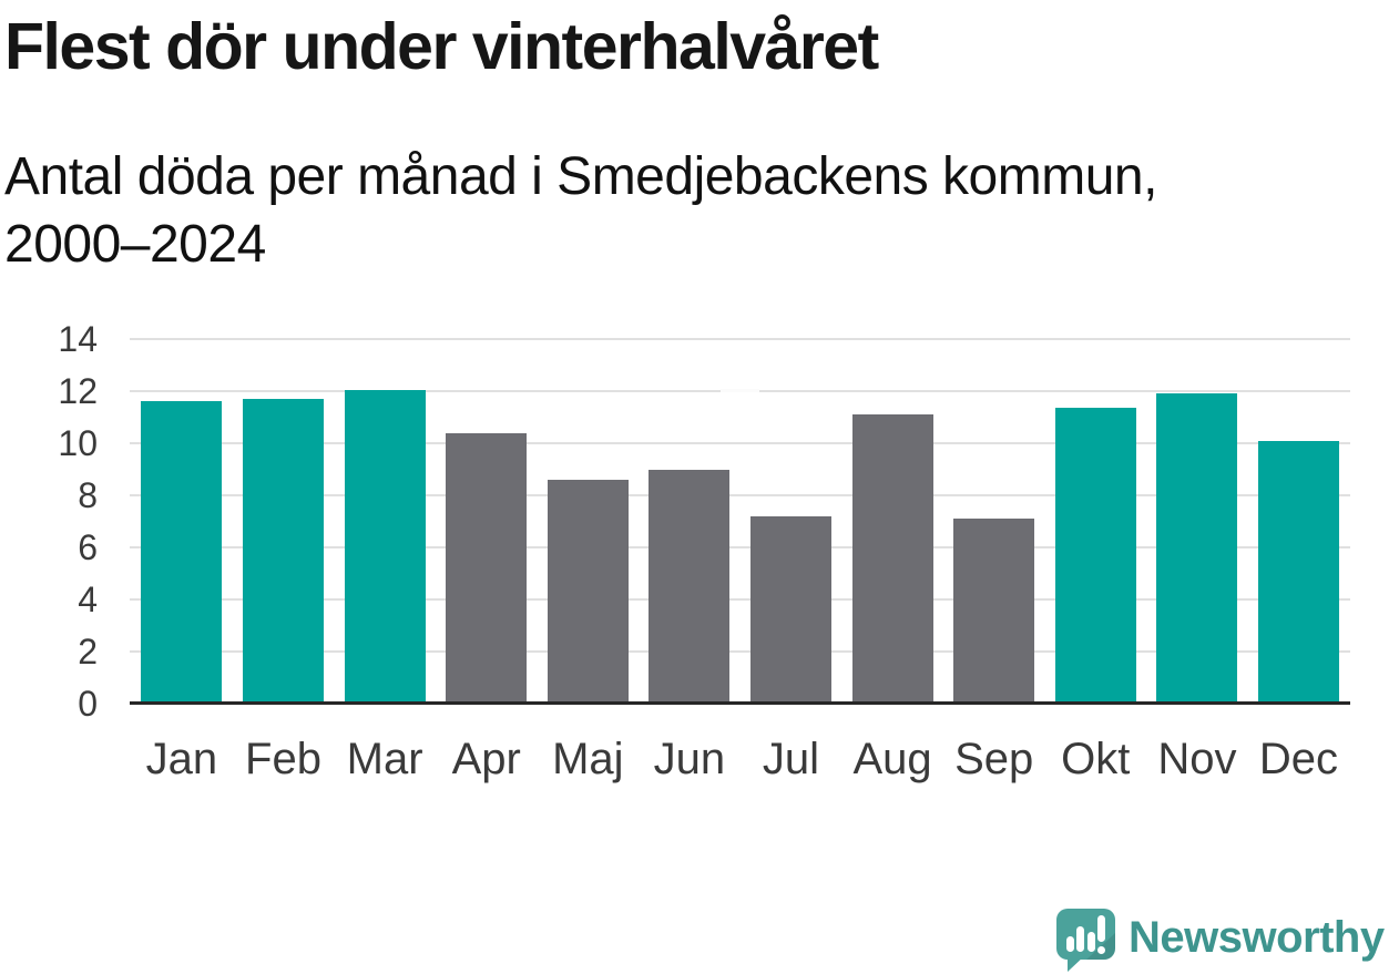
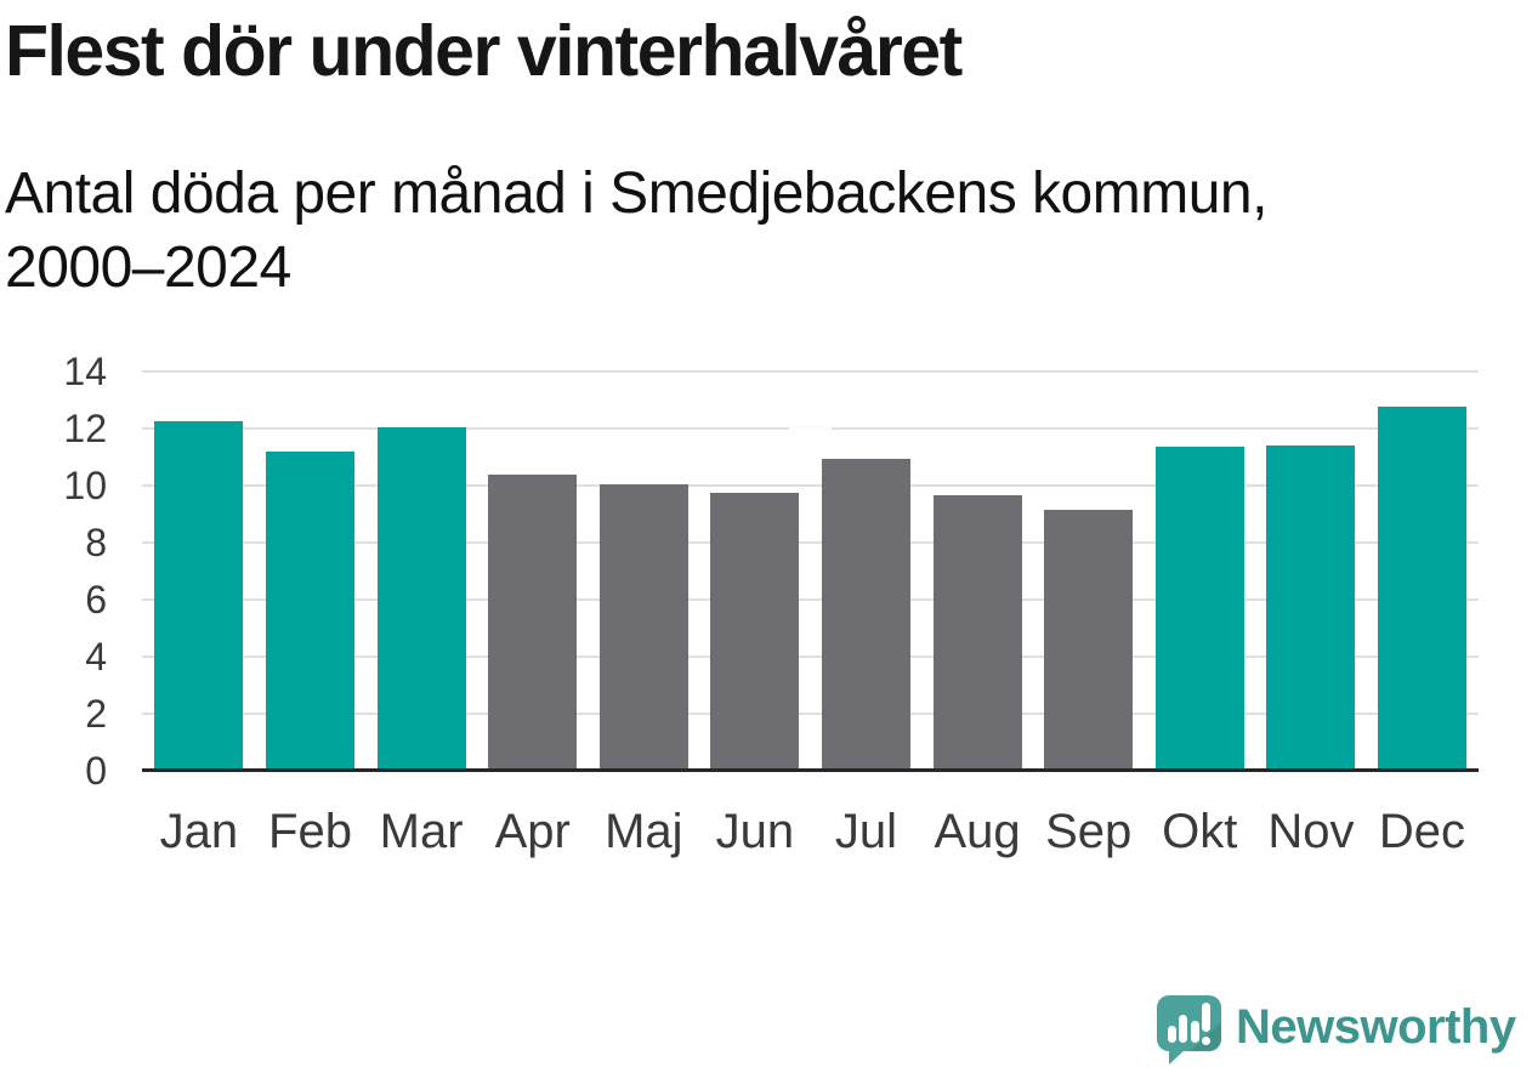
Jan: 11.6 -> 12.2
Feb: 11.7 -> 11.2
Maj: 8.6 -> 10.1
Jun: 9.0 -> 9.8
Jul: 7.2 -> 10.9
Aug: 11.1 -> 9.7
Sep: 7.1 -> 9.2
Nov: 11.9 -> 11.4
Dec: 10.1 -> 12.8
